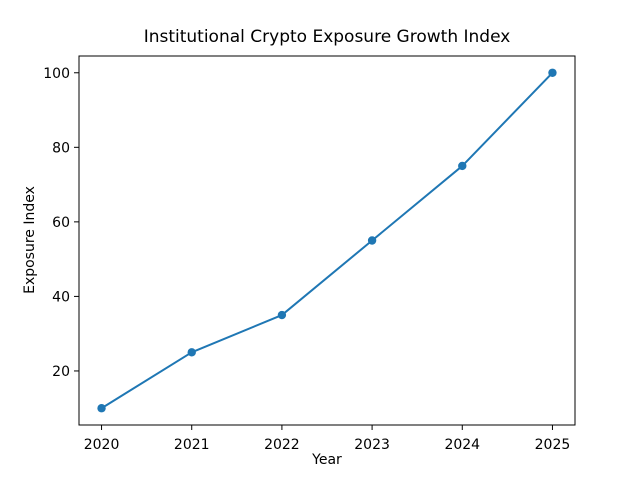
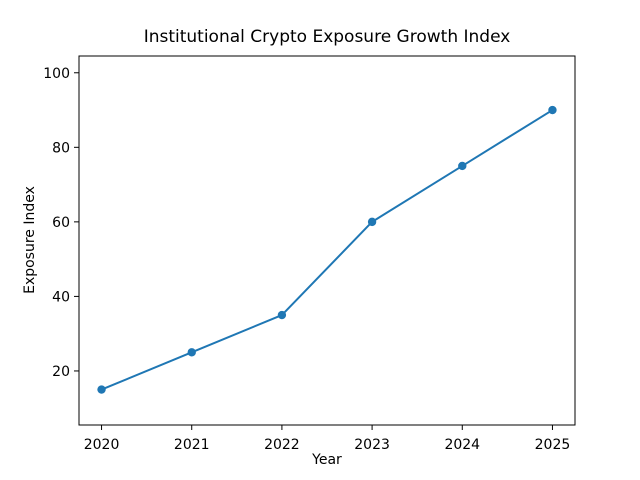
2020: 10 -> 15
2023: 55 -> 60
2025: 100 -> 90
